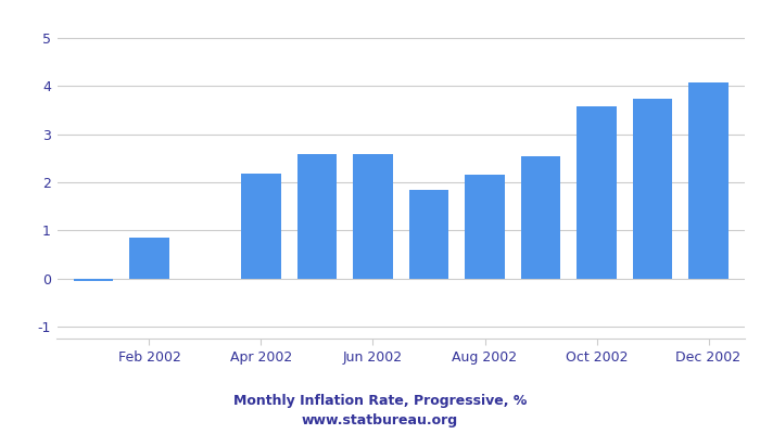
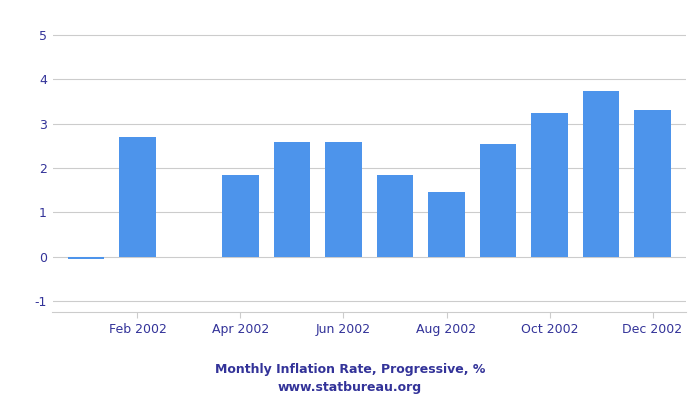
Feb 2002: 0.85 -> 2.70
Apr 2002: 2.18 -> 1.85
Aug 2002: 2.15 -> 1.45
Oct 2002: 3.57 -> 3.25
Dec 2002: 4.07 -> 3.30
